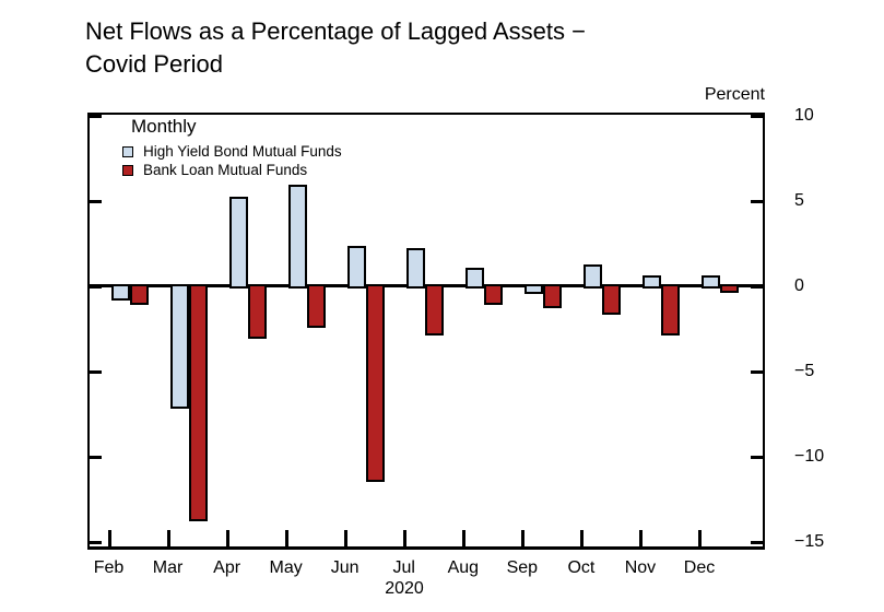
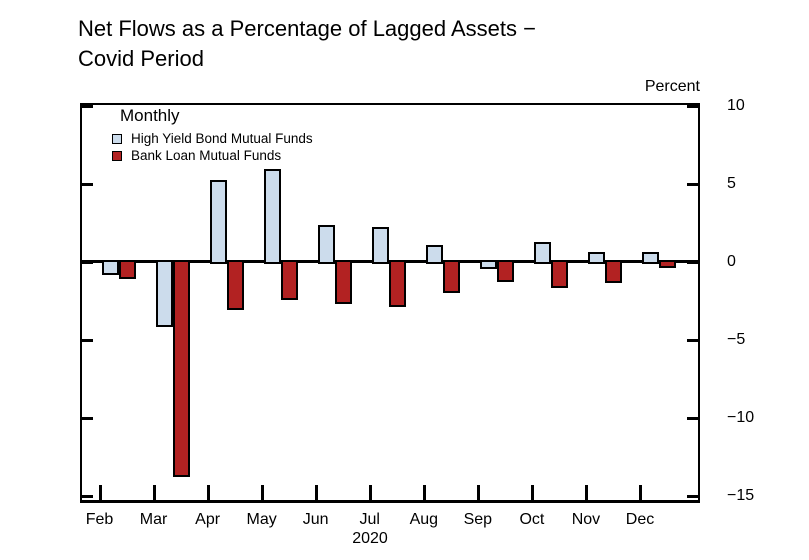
High Yield Bond Mutual Funds/Mar: -7.1 -> -4.1
Bank Loan Mutual Funds/Jun: -11.4 -> -2.6
Bank Loan Mutual Funds/Aug: -1.0 -> -1.9
Bank Loan Mutual Funds/Nov: -2.8 -> -1.3
